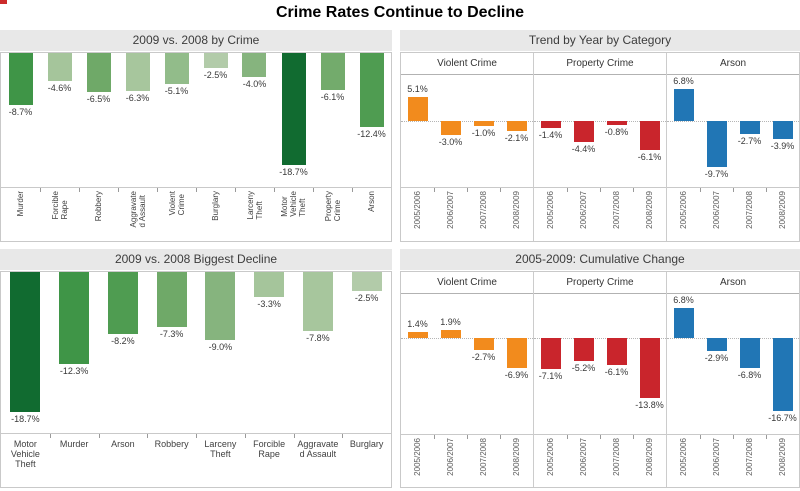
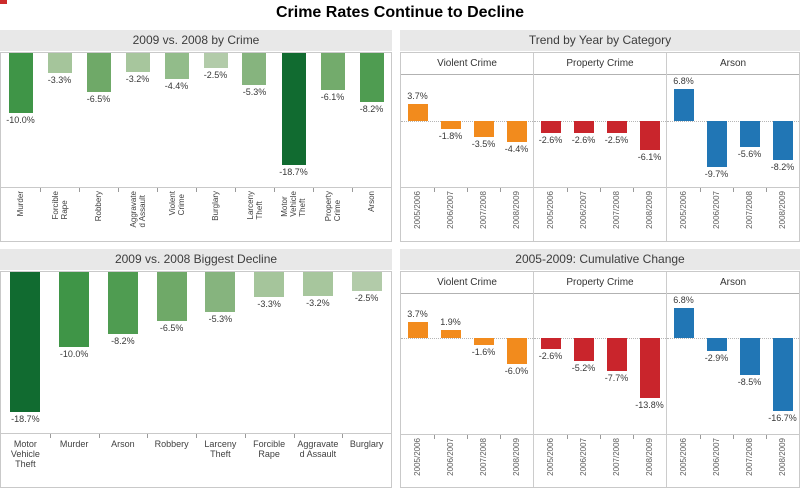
2009 vs. 2008 by Crime/Murder: -8.7% -> -10.0%
2009 vs. 2008 by Crime/Forcible Rape: -4.6% -> -3.3%
2009 vs. 2008 by Crime/Aggravate d Assault: -6.3% -> -3.2%
2009 vs. 2008 by Crime/Violent Crime: -5.1% -> -4.4%
2009 vs. 2008 by Crime/Larceny Theft: -4.0% -> -5.3%
2009 vs. 2008 by Crime/Arson: -12.4% -> -8.2%
Trend by Year by Category/Violent Crime/2005/2006: 5.1% -> 3.7%
Trend by Year by Category/Property Crime/2005/2006: -1.4% -> -2.6%
Trend by Year by Category/Violent Crime/2006/2007: -3.0% -> -1.8%
Trend by Year by Category/Property Crime/2006/2007: -4.4% -> -2.6%
Trend by Year by Category/Violent Crime/2007/2008: -1.0% -> -3.5%
Trend by Year by Category/Property Crime/2007/2008: -0.8% -> -2.5%
Trend by Year by Category/Arson/2007/2008: -2.7% -> -5.6%
Trend by Year by Category/Violent Crime/2008/2009: -2.1% -> -4.4%
Trend by Year by Category/Arson/2008/2009: -3.9% -> -8.2%
2009 vs. 2008 Biggest Decline/Murder: -12.3% -> -10.0%
2009 vs. 2008 Biggest Decline/Robbery: -7.3% -> -6.5%
2009 vs. 2008 Biggest Decline/Larceny Theft: -9.0% -> -5.3%
2009 vs. 2008 Biggest Decline/Aggravate d Assault: -7.8% -> -3.2%
2005-2009: Cumulative Change/Violent Crime/2005/2006: 1.4% -> 3.7%
2005-2009: Cumulative Change/Property Crime/2005/2006: -7.1% -> -2.6%
2005-2009: Cumulative Change/Violent Crime/2007/2008: -2.7% -> -1.6%
2005-2009: Cumulative Change/Property Crime/2007/2008: -6.1% -> -7.7%
2005-2009: Cumulative Change/Arson/2007/2008: -6.8% -> -8.5%
2005-2009: Cumulative Change/Violent Crime/2008/2009: -6.9% -> -6.0%
